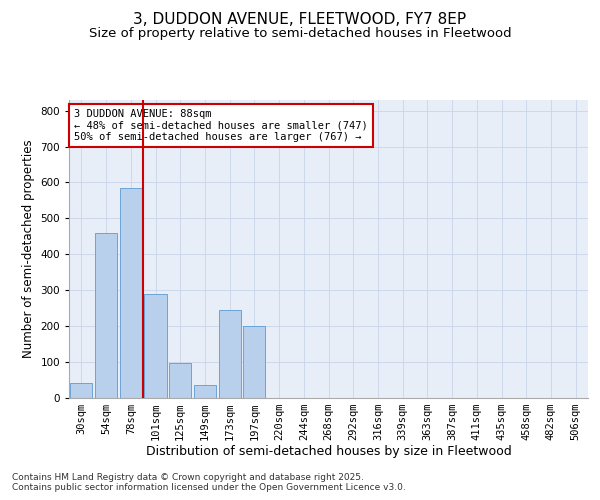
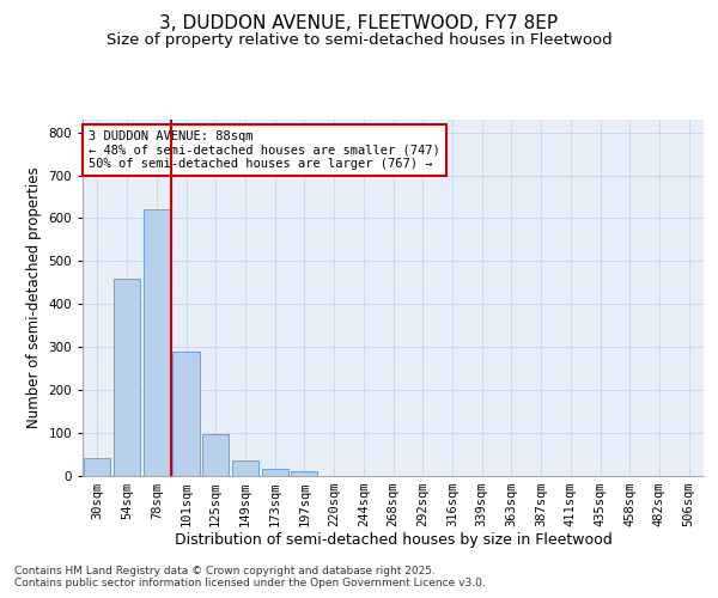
78sqm: 585 -> 620
173sqm: 245 -> 15
197sqm: 200 -> 10
